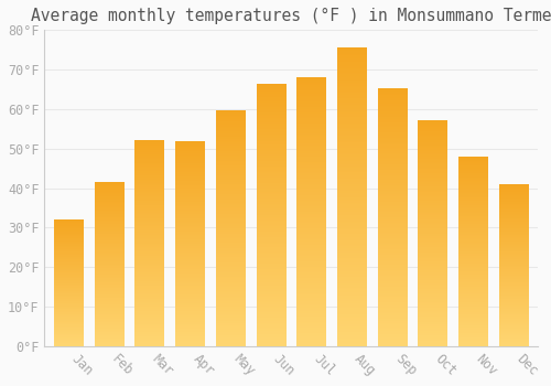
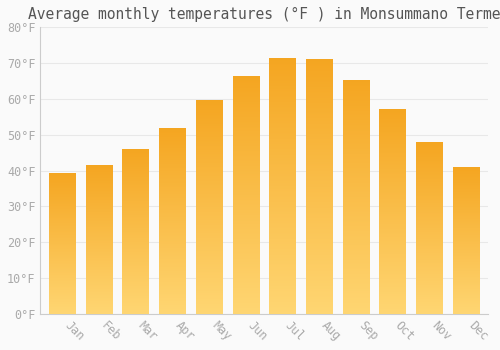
Jan: 32.0°F -> 39.2°F
Mar: 52.0°F -> 46.0°F
Jul: 68.0°F -> 71.2°F
Aug: 75.5°F -> 71.0°F
